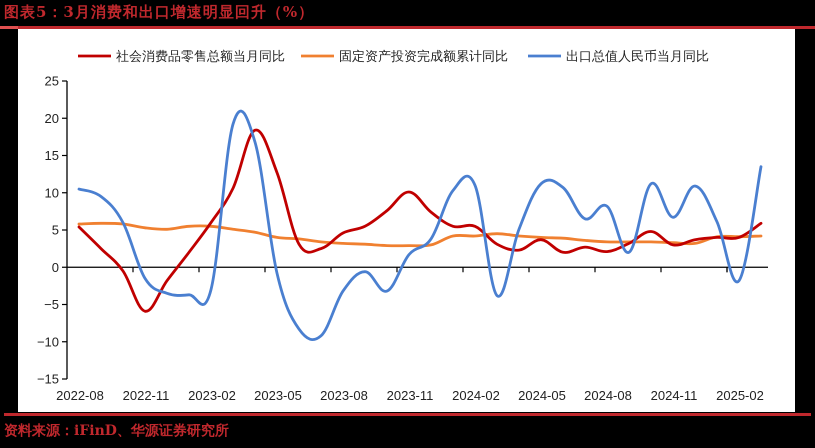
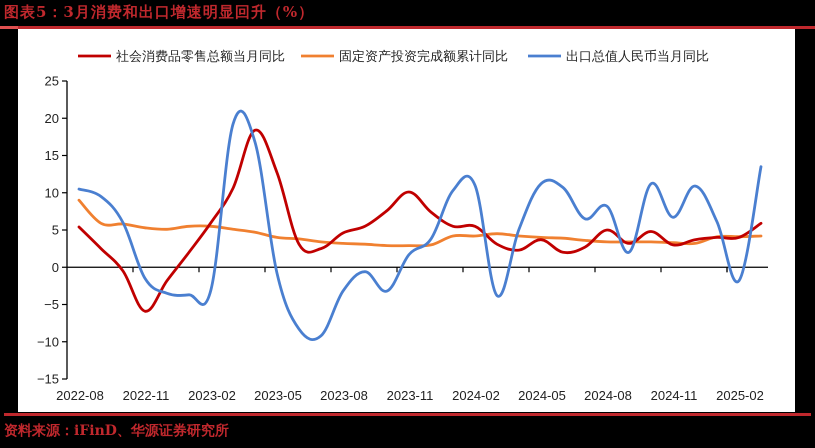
固定资产投资完成额累计同比/2022-08: 6 -> 9
社会消费品零售总额当月同比/2024-08: 2 -> 5
